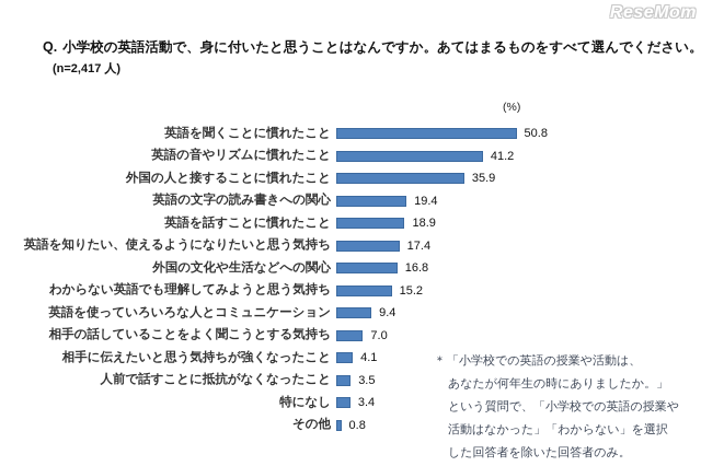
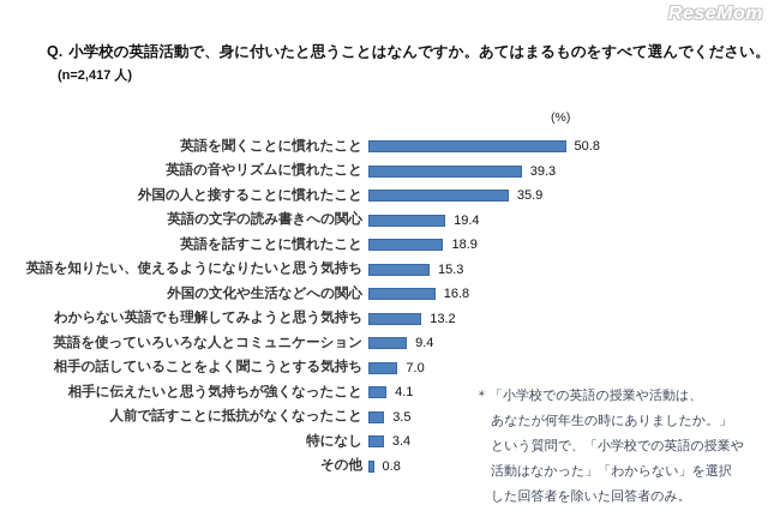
英語の音やリズムに慣れたこと: 41.2 -> 39.3
英語を知りたい、使えるようになりたいと思う気持ち: 17.4 -> 15.3
わからない英語でも理解してみようと思う気持ち: 15.2 -> 13.2
